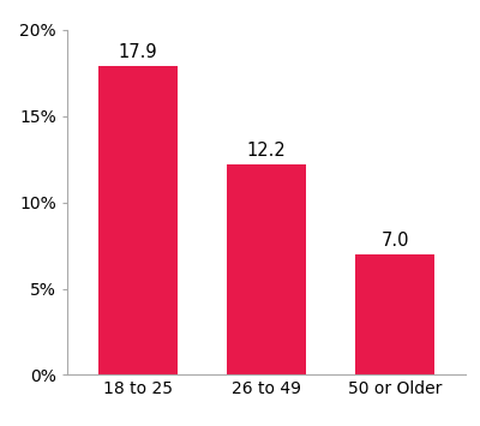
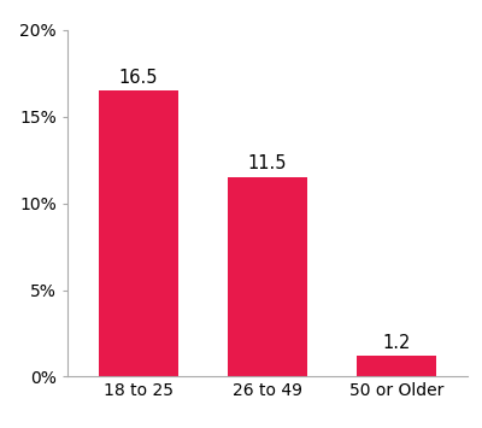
18 to 25: 17.9 -> 16.5
26 to 49: 12.2 -> 11.5
50 or Older: 7.0 -> 1.2
